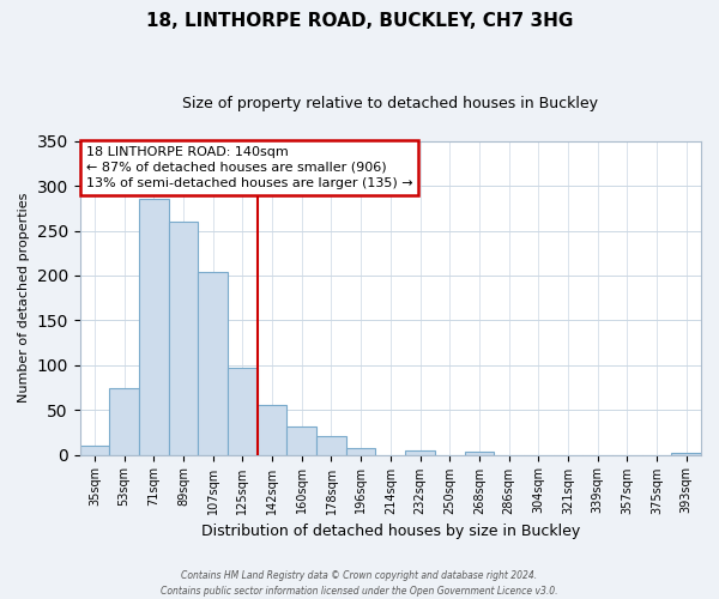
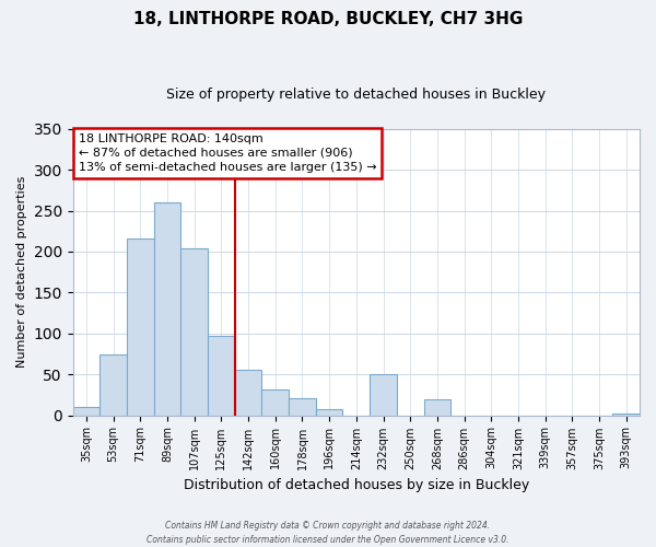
71sqm: 286 -> 216
232sqm: 5 -> 50
268sqm: 4 -> 20
